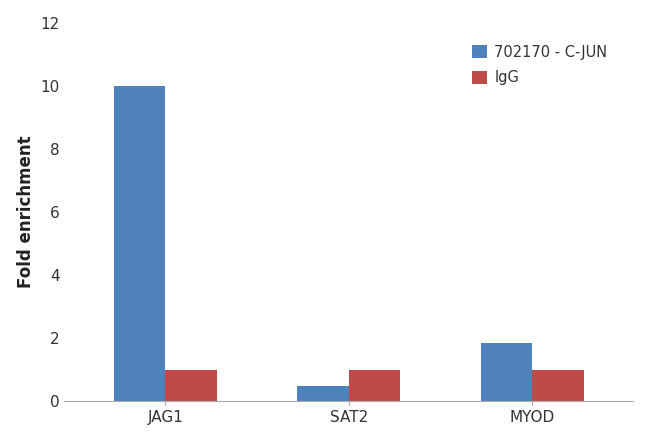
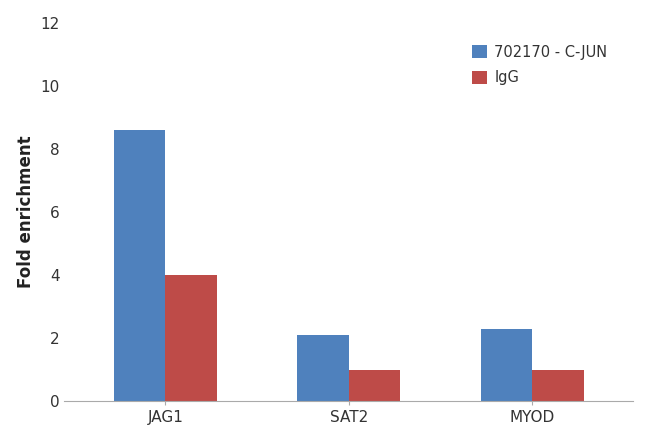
702170 - C-JUN/JAG1: 10.00 -> 8.60
IgG/JAG1: 1 -> 4
702170 - C-JUN/SAT2: 0.50 -> 2.10
702170 - C-JUN/MYOD: 1.85 -> 2.30
